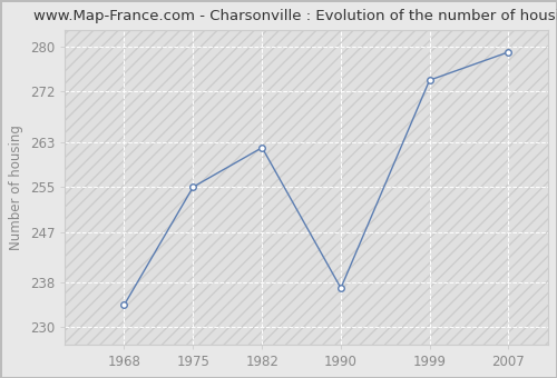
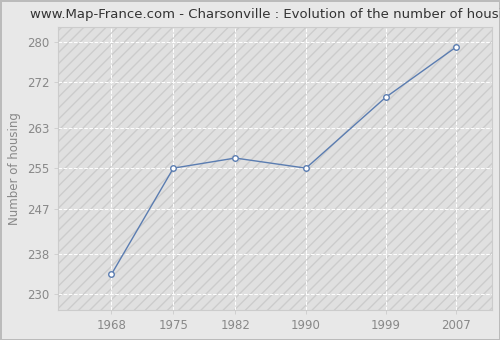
1982: 262 -> 257
1990: 237 -> 255
1999: 274 -> 269
